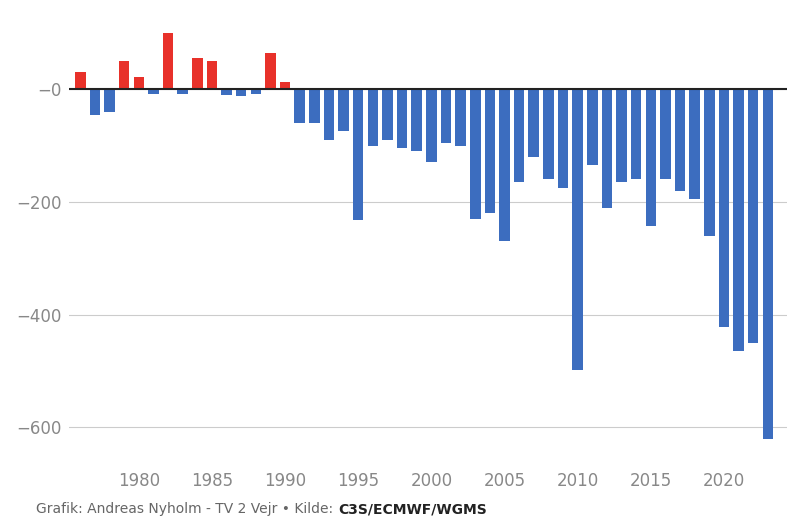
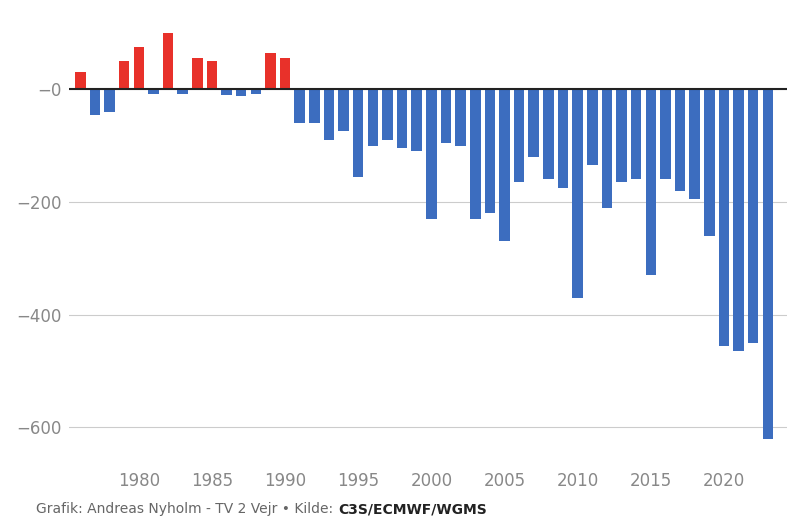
1980: 22 -> 75
1990: 12 -> 55
1995: -232 -> -155
2000: -130 -> -230
2010: -498 -> -370
2015: -242 -> -330
2020: -422 -> -455
